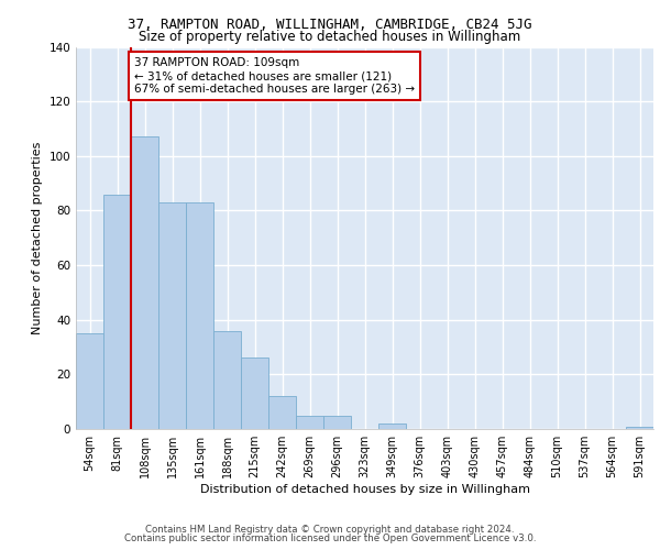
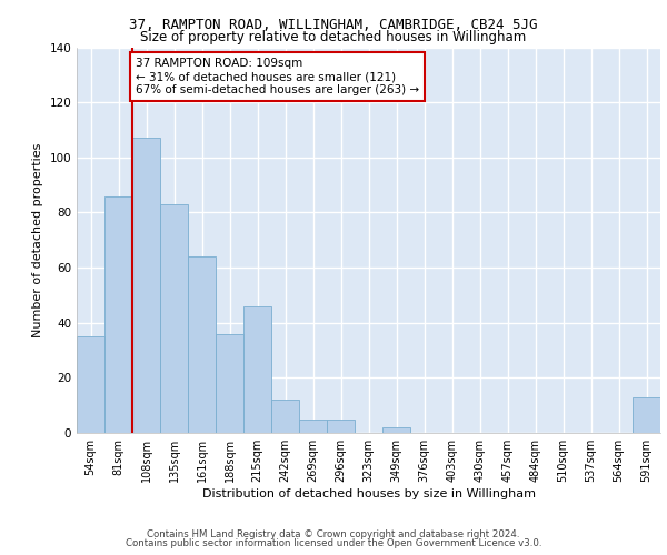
161sqm: 83 -> 64
215sqm: 26 -> 46
591sqm: 1 -> 13
